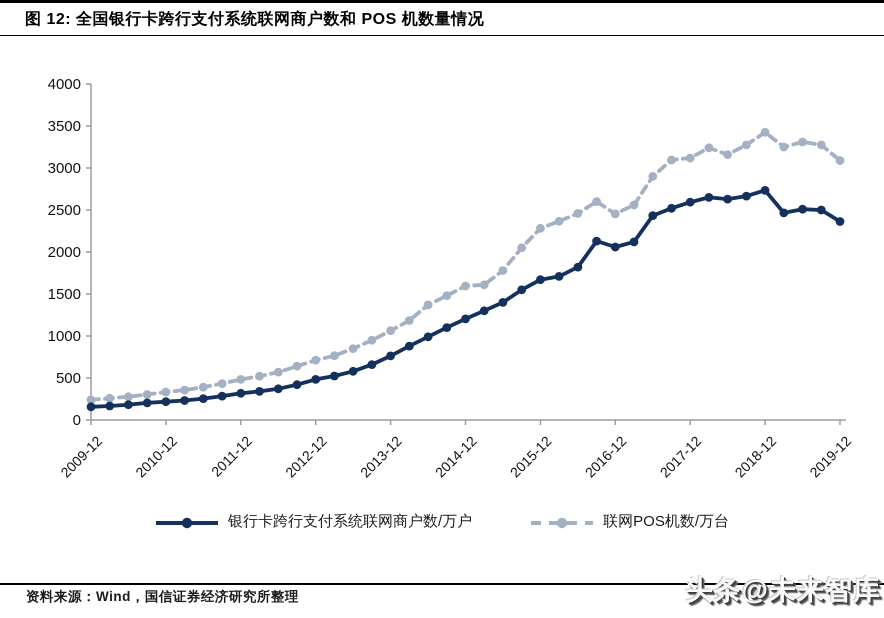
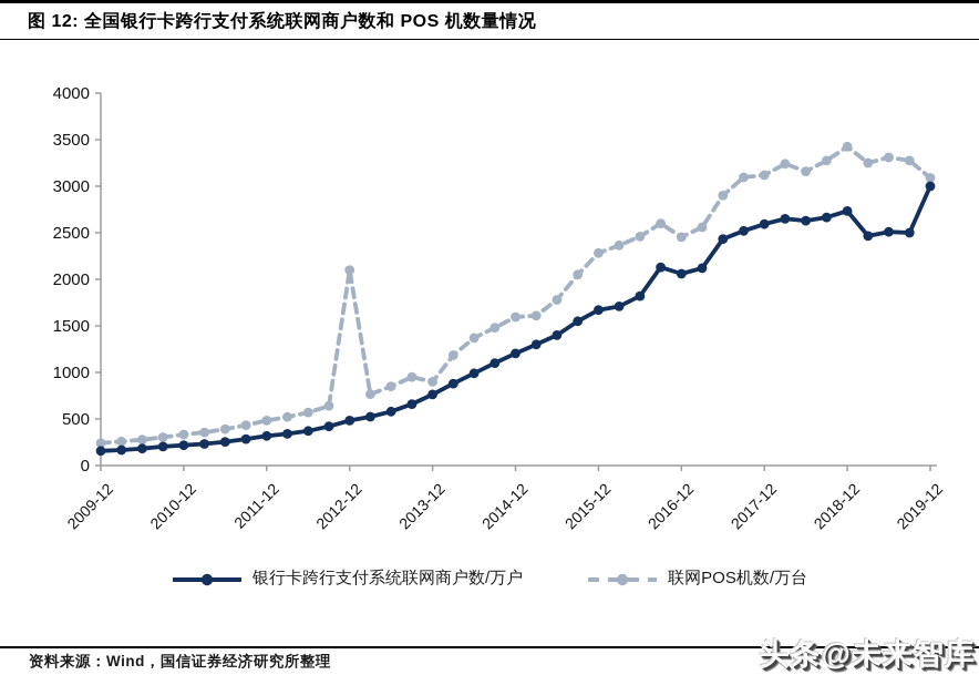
联网POS机数/万台/2012-12: 700 -> 2100
联网POS机数/万台/2013-12: 1100 -> 900
银行卡跨行支付系统联网商户数/万户/2019-12: 2400 -> 3000
